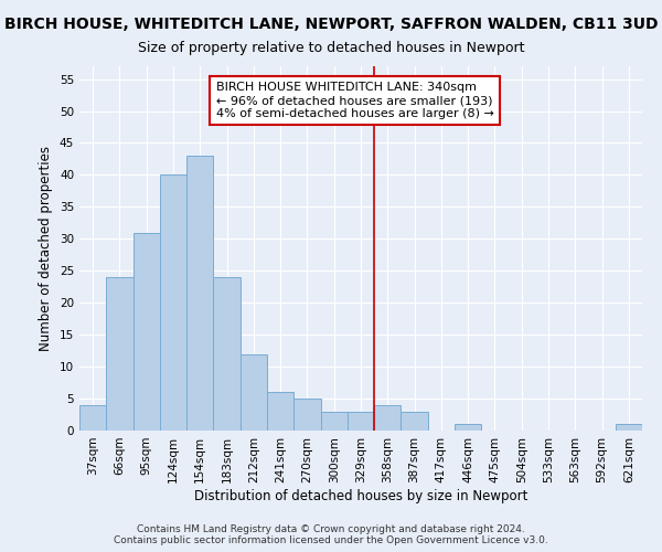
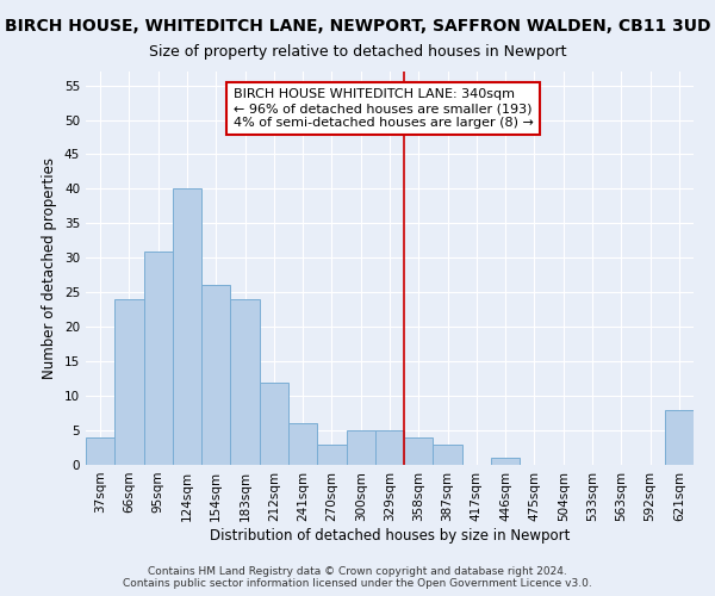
154sqm: 43 -> 26
270sqm: 5 -> 3
300sqm: 3 -> 5
329sqm: 3 -> 5
621sqm: 1 -> 8
